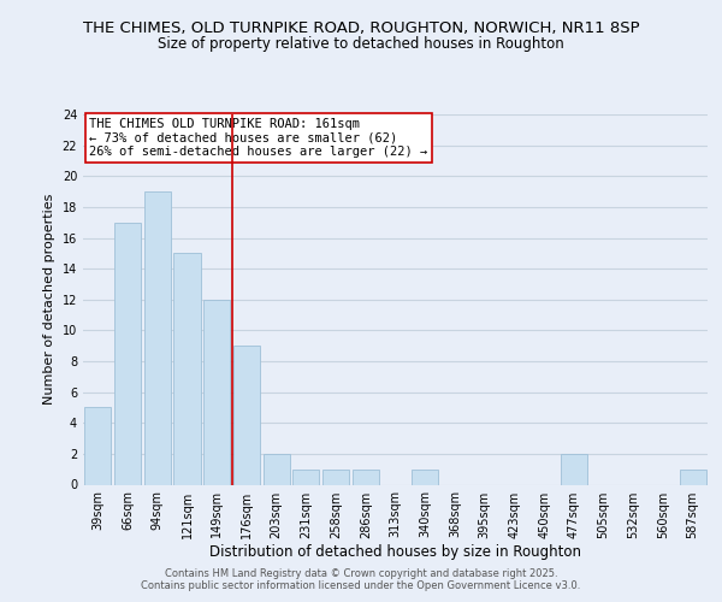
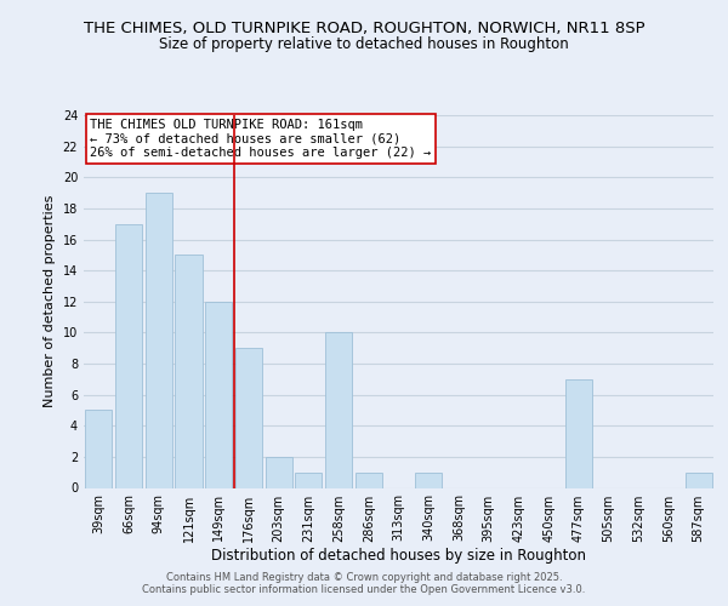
258sqm: 1 -> 10
477sqm: 2 -> 7
